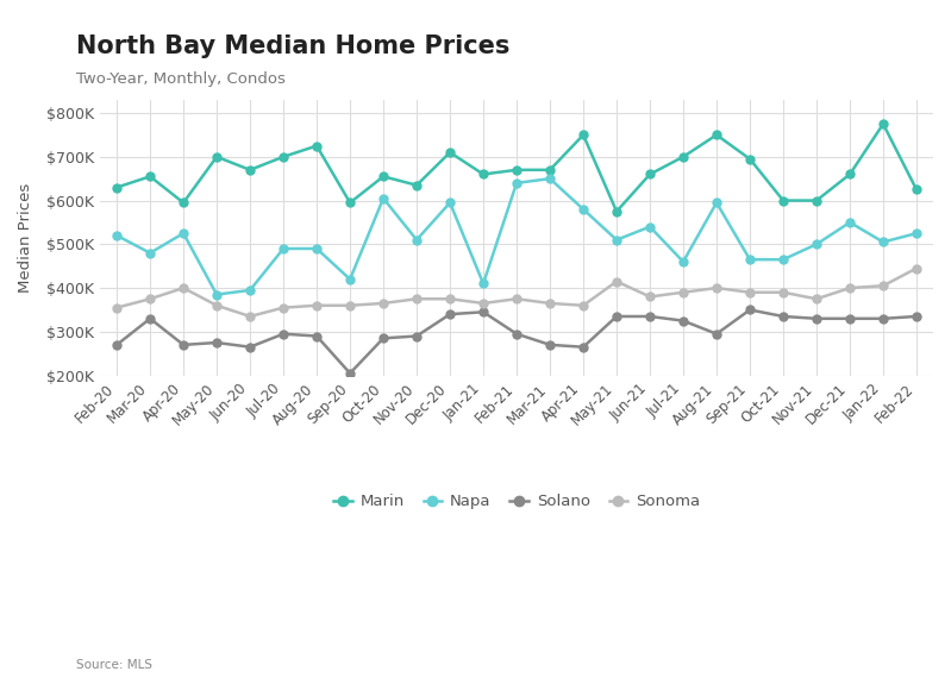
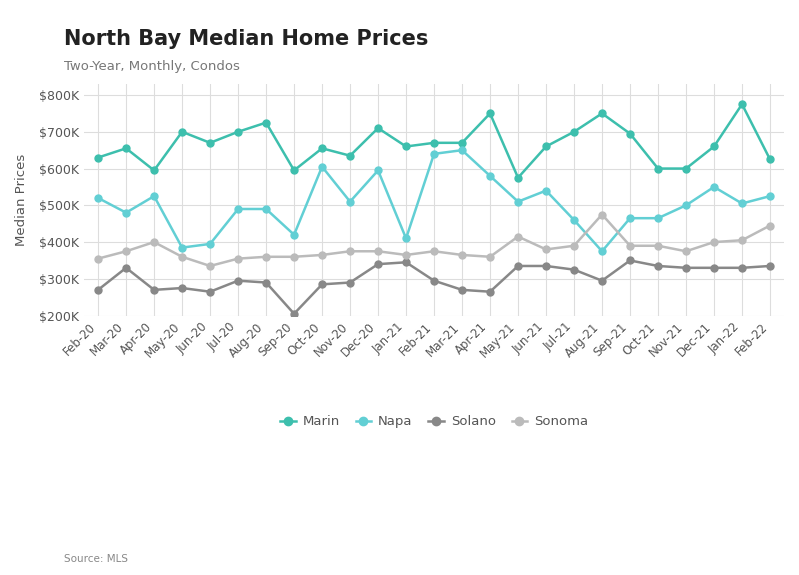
Napa/Aug-21: $595K -> $375K
Sonoma/Aug-21: $400K -> $475K
